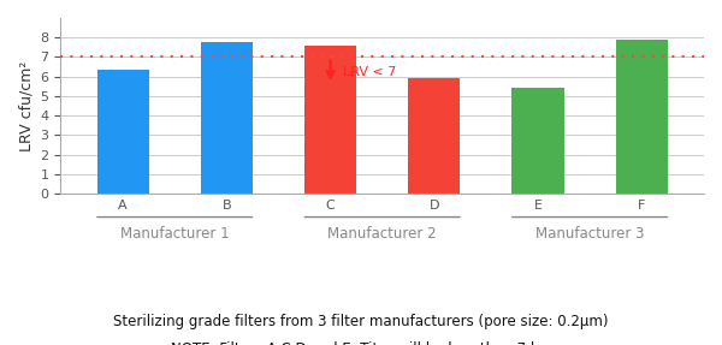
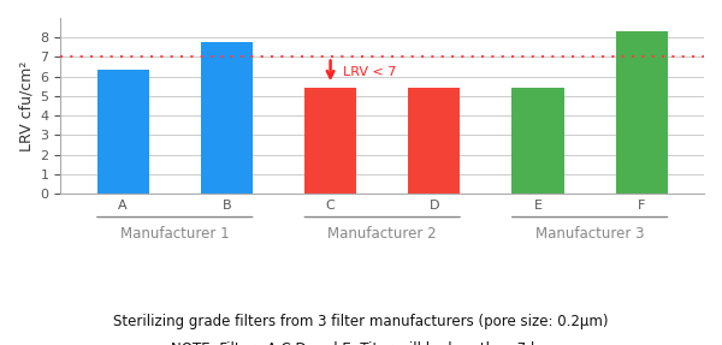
C: 7.6 -> 5.4
D: 5.9 -> 5.4
F: 7.9 -> 8.3
